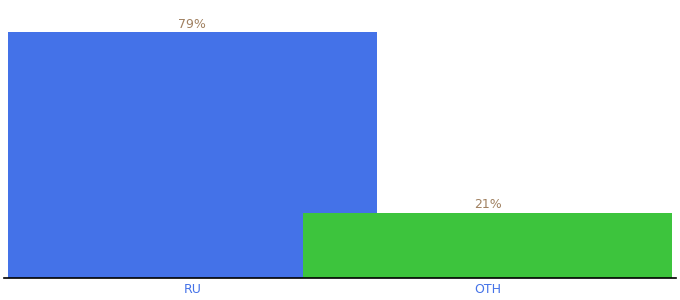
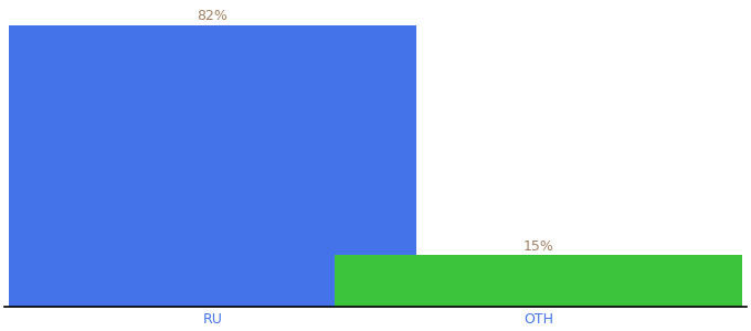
RU: 79% -> 82%
OTH: 21% -> 15%
